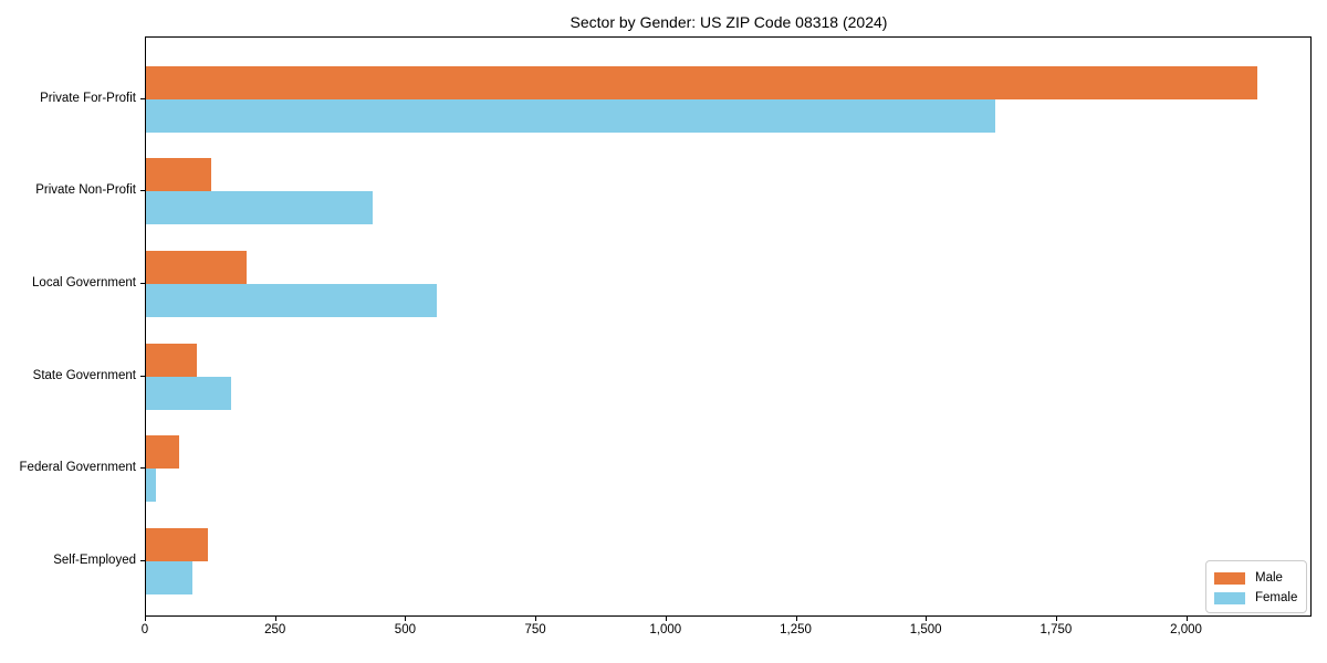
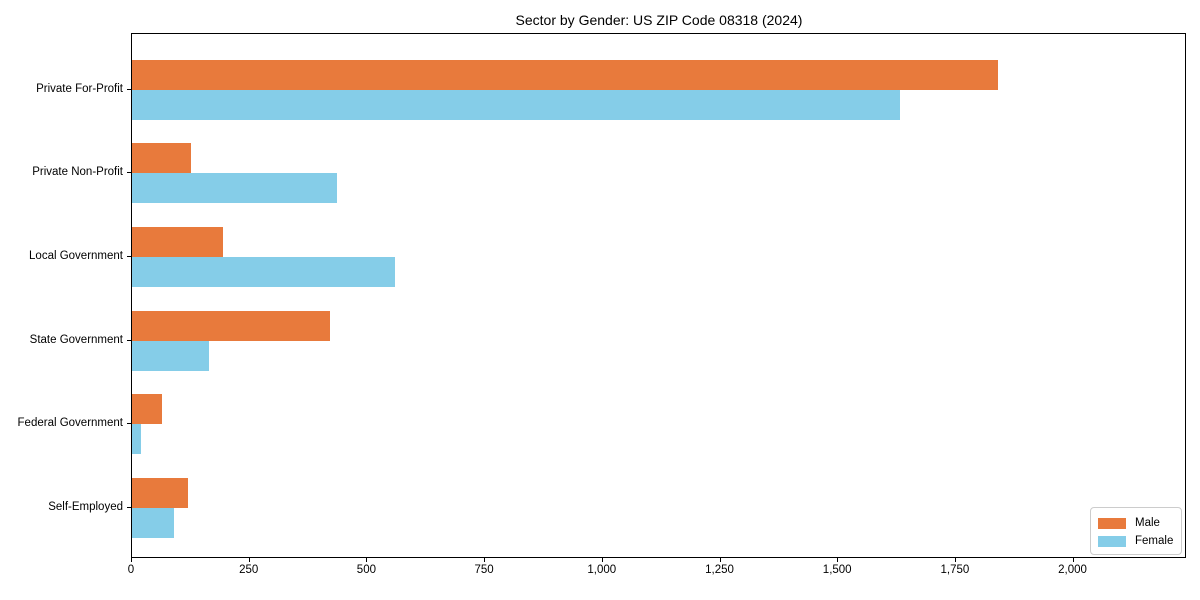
Male/Private For-Profit: 2130 -> 1840
Male/State Government: 100 -> 420
